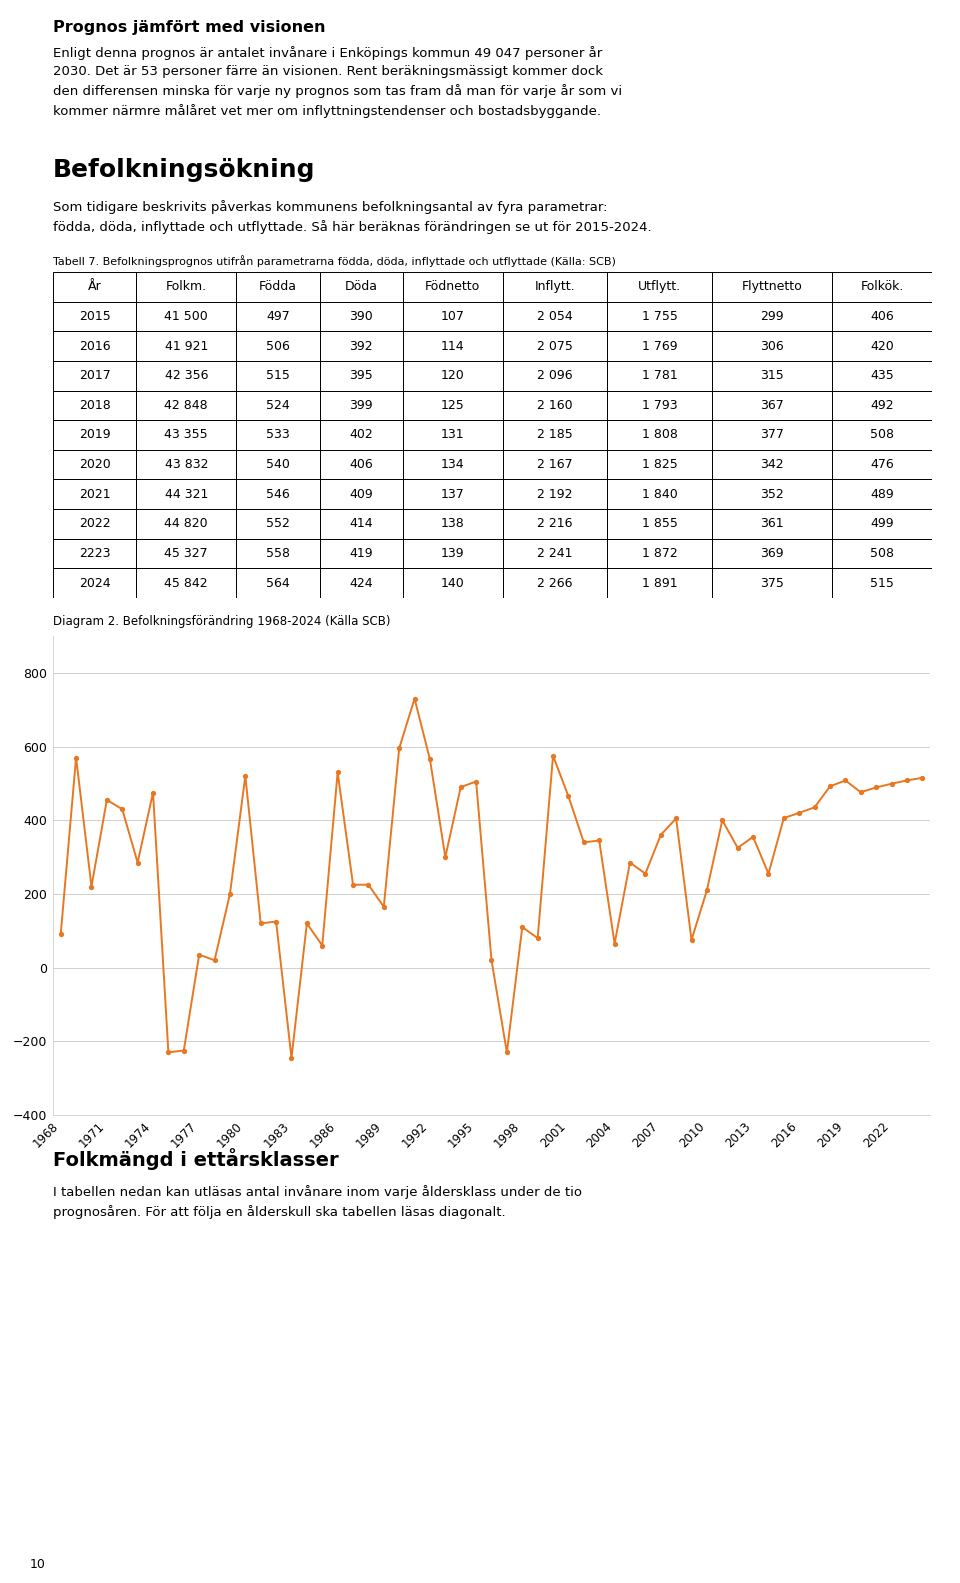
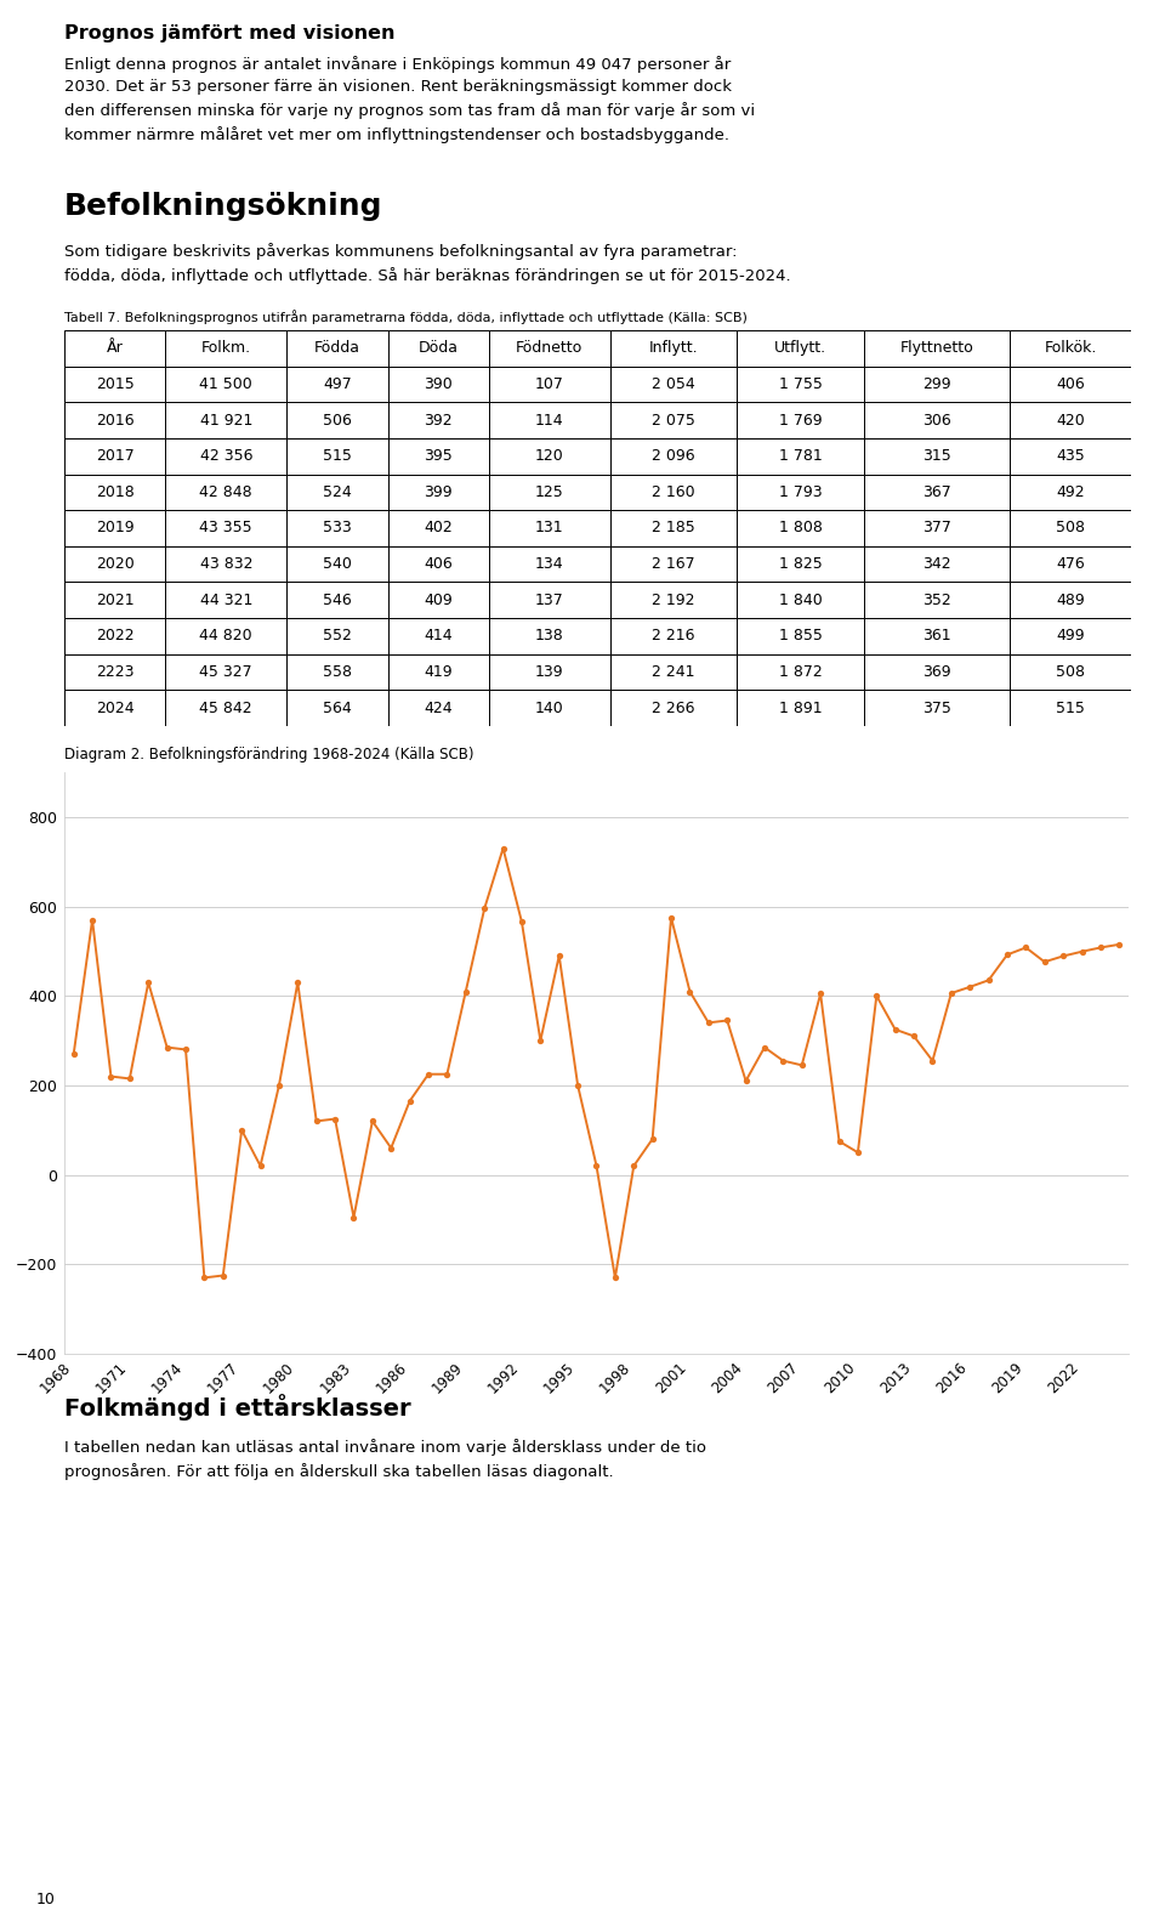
1968: 90 -> 270
1971: 455 -> 215
1974: 475 -> 280
1977: 35 -> 100
1980: 520 -> 430
1983: -245 -> -95
1986: 530 -> 165
1989: 165 -> 410
1995: 505 -> 200
1998: 110 -> 20
2001: 465 -> 410
2004: 65 -> 210
2007: 360 -> 245
2010: 210 -> 50
2013: 355 -> 310
